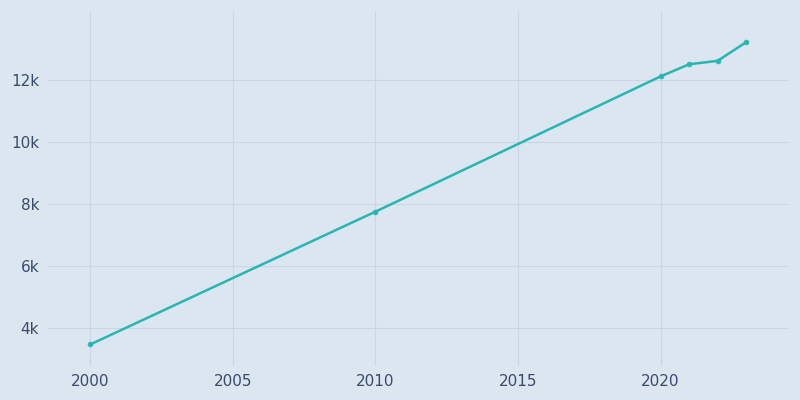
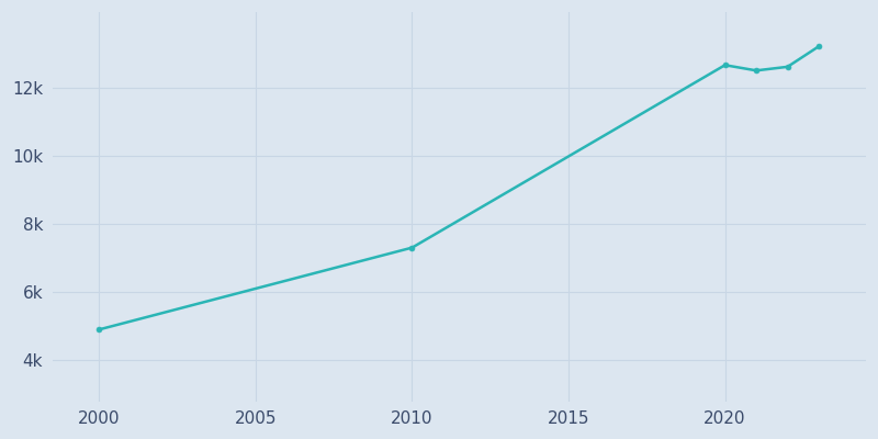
2000: 3.48k -> 4.90k
2010: 7.75k -> 7.30k
2020: 12.10k -> 12.65k
